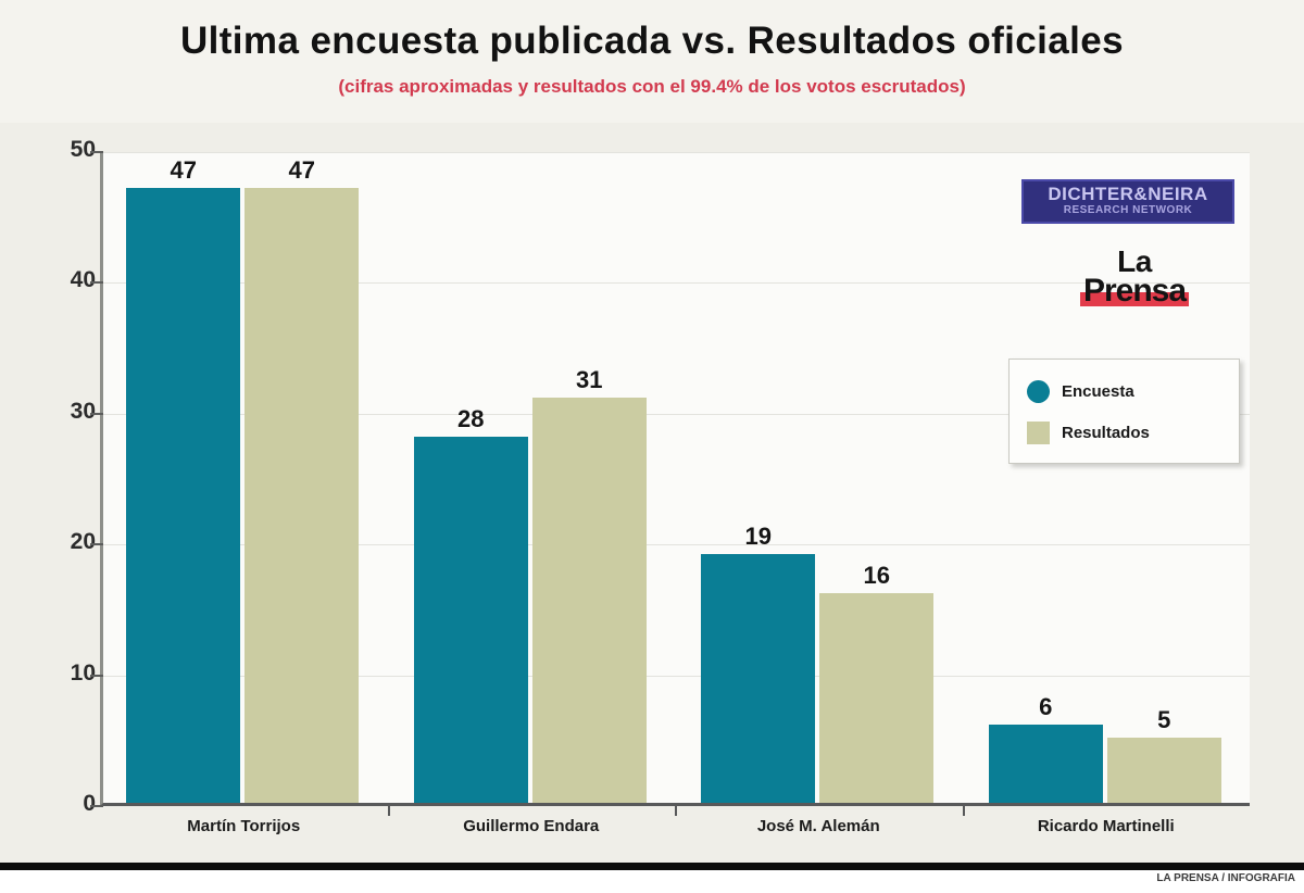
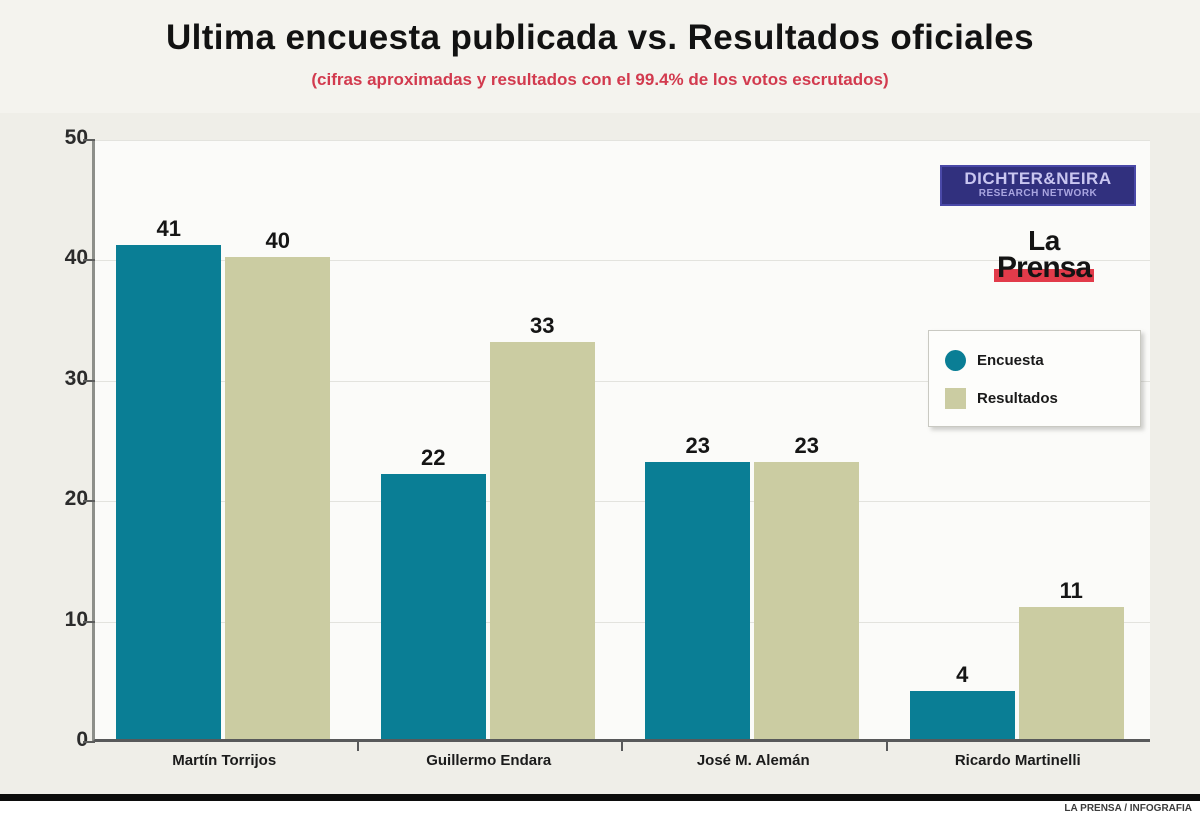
Encuesta/Martín Torrijos: 47 -> 41
Resultados/Martín Torrijos: 47 -> 40
Encuesta/Guillermo Endara: 28 -> 22
Resultados/Guillermo Endara: 31 -> 33
Encuesta/José M. Alemán: 19 -> 23
Resultados/José M. Alemán: 16 -> 23
Encuesta/Ricardo Martinelli: 6 -> 4
Resultados/Ricardo Martinelli: 5 -> 11
